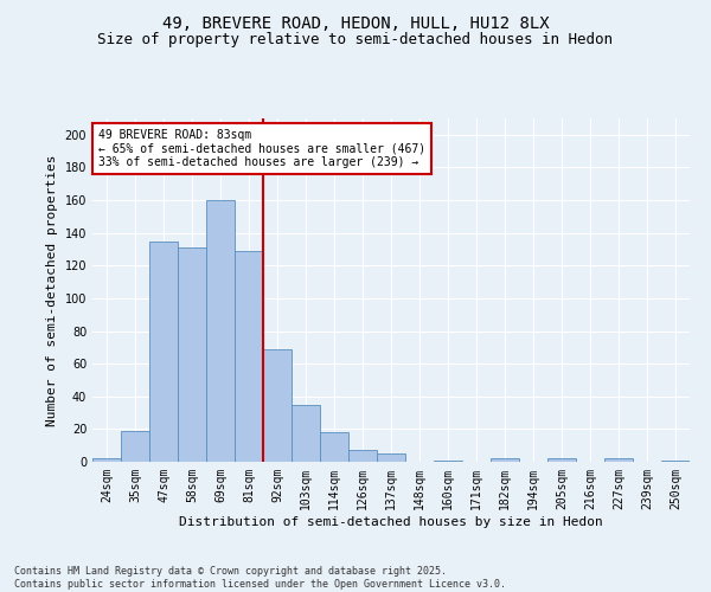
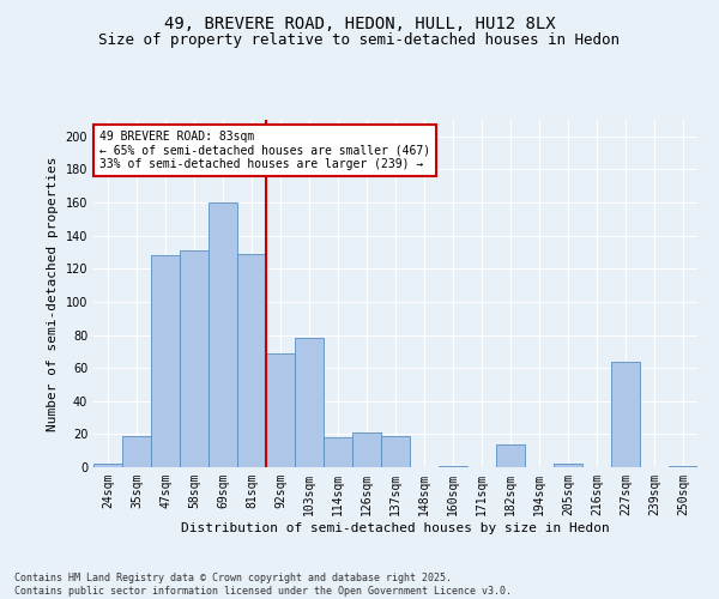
47sqm: 135 -> 128
103sqm: 35 -> 78
126sqm: 7 -> 21
137sqm: 5 -> 19
182sqm: 2 -> 14
227sqm: 2 -> 64
